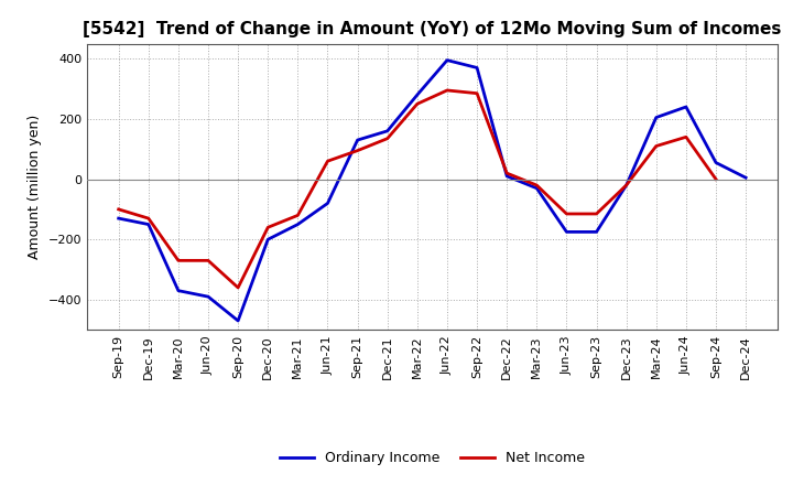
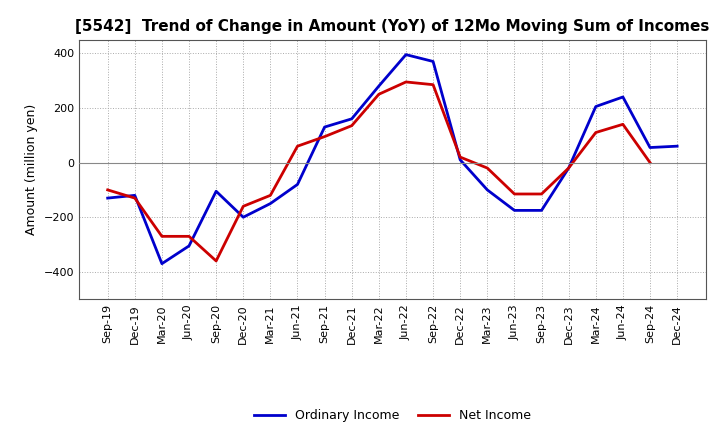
Ordinary Income/Dec-19: -150 -> -120
Ordinary Income/Jun-20: -390 -> -305
Ordinary Income/Sep-20: -470 -> -105
Ordinary Income/Mar-23: -30 -> -100
Ordinary Income/Dec-24: 5 -> 60
